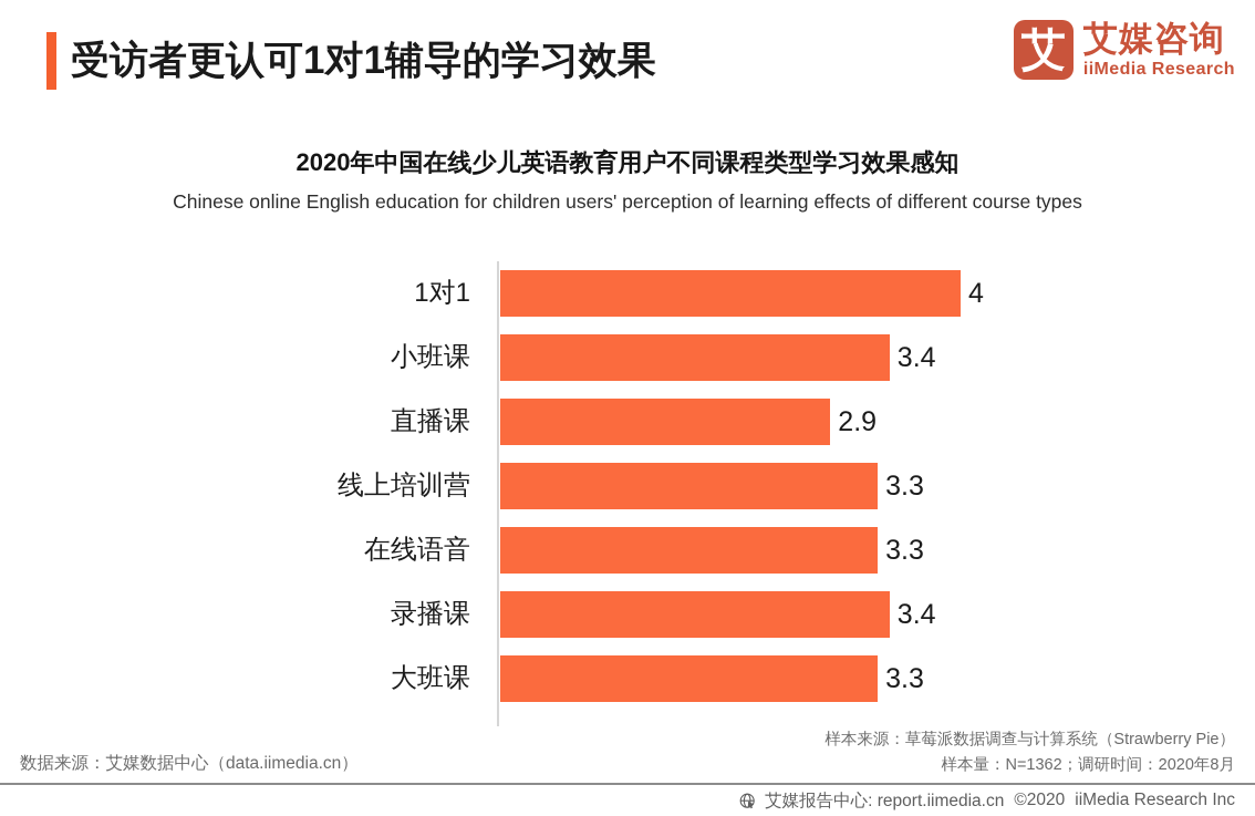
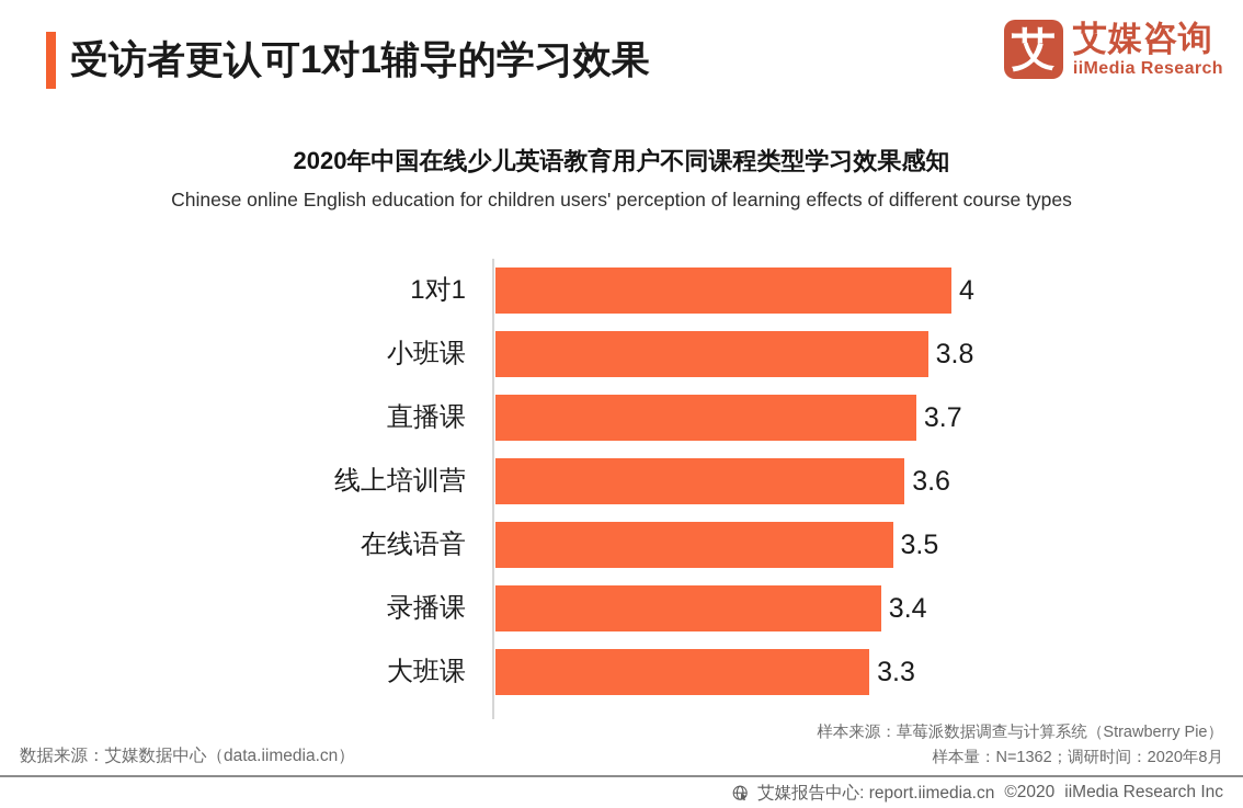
小班课: 3.4 -> 3.8
直播课: 2.9 -> 3.7
线上培训营: 3.3 -> 3.6
在线语音: 3.3 -> 3.5
